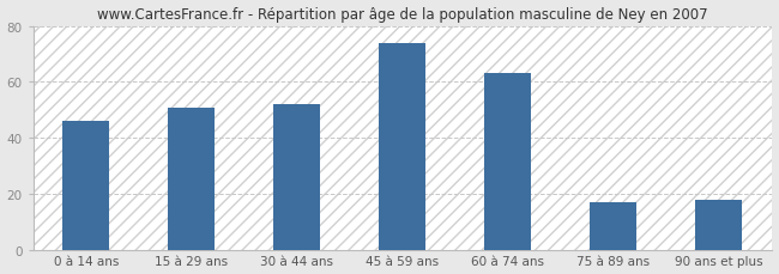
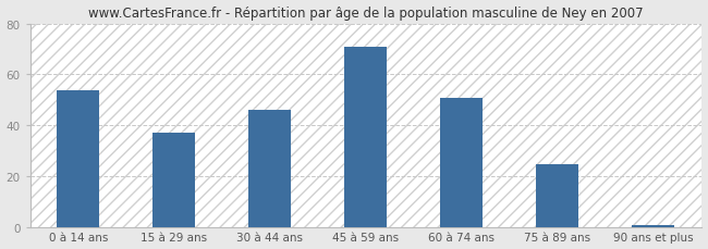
0 à 14 ans: 46 -> 54
15 à 29 ans: 51 -> 37
30 à 44 ans: 52 -> 46
45 à 59 ans: 74 -> 71
60 à 74 ans: 63 -> 51
75 à 89 ans: 17 -> 25
90 ans et plus: 18 -> 1
